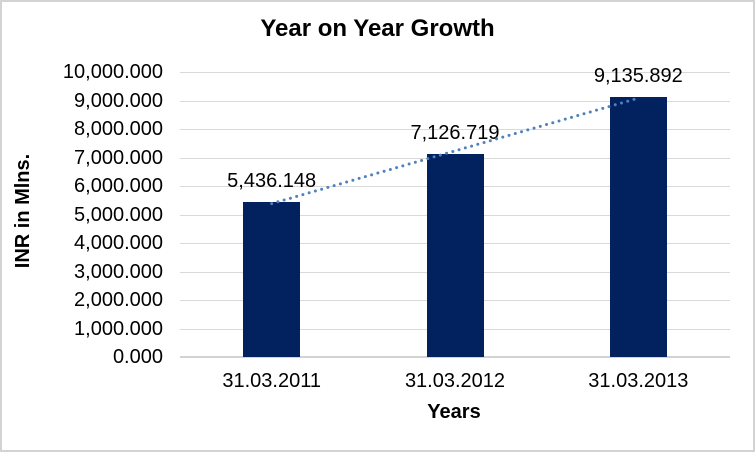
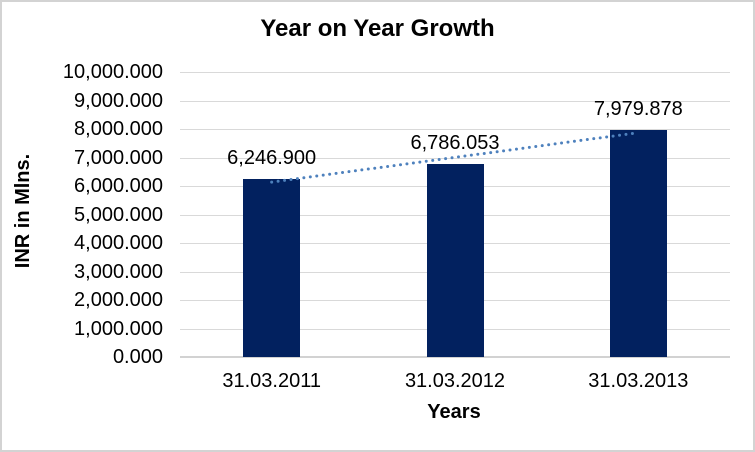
31.03.2011: 5,436.148 -> 6,246.900
31.03.2012: 7,126.719 -> 6,786.053
31.03.2013: 9,135.892 -> 7,979.878
